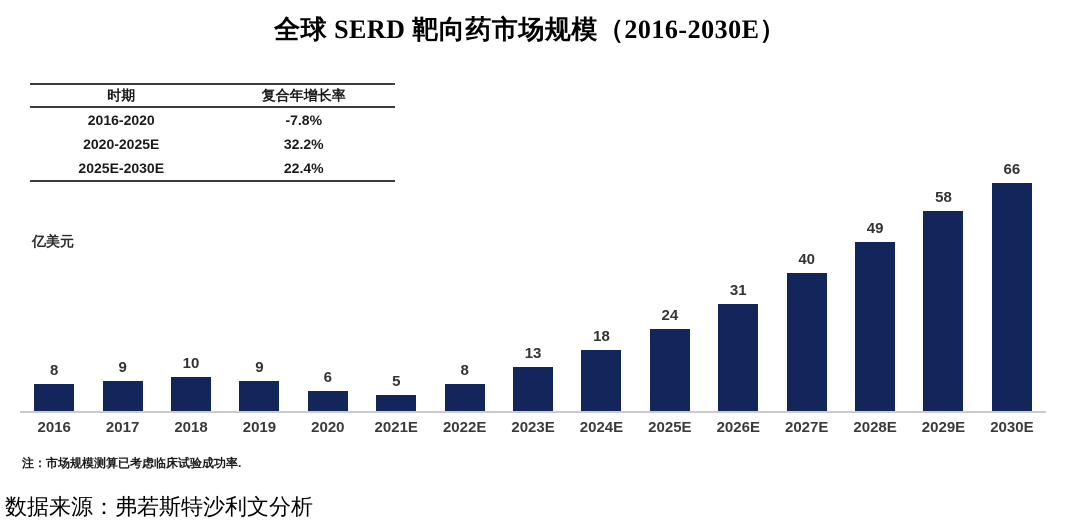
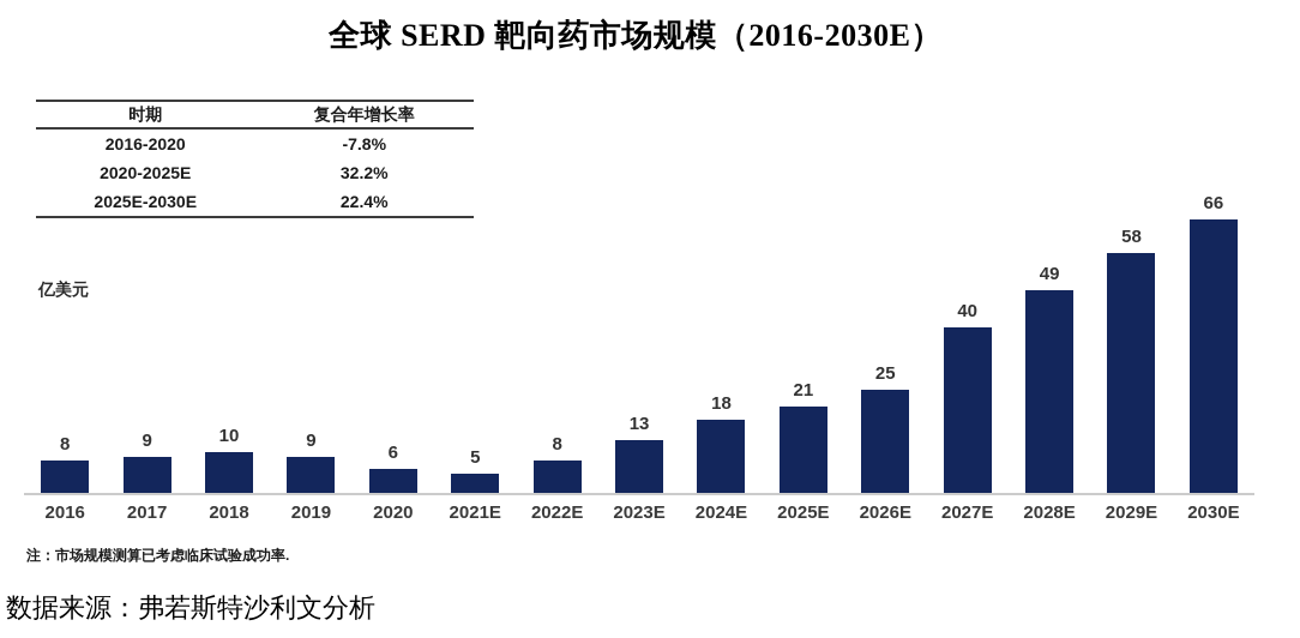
2025E: 24 -> 21
2026E: 31 -> 25
